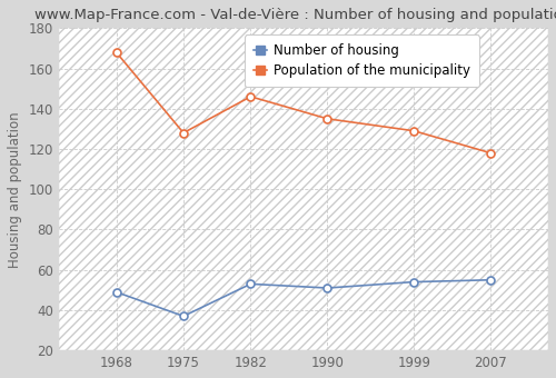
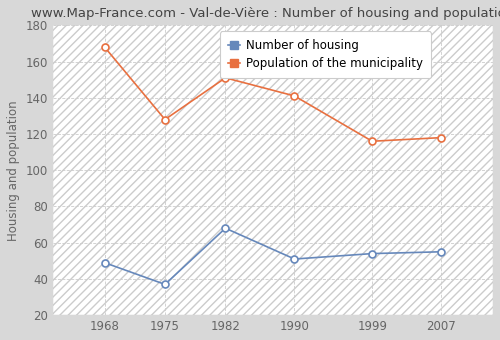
Number of housing/1982: 53 -> 68
Population of the municipality/1982: 146 -> 151
Population of the municipality/1990: 135 -> 141
Population of the municipality/1999: 129 -> 116
